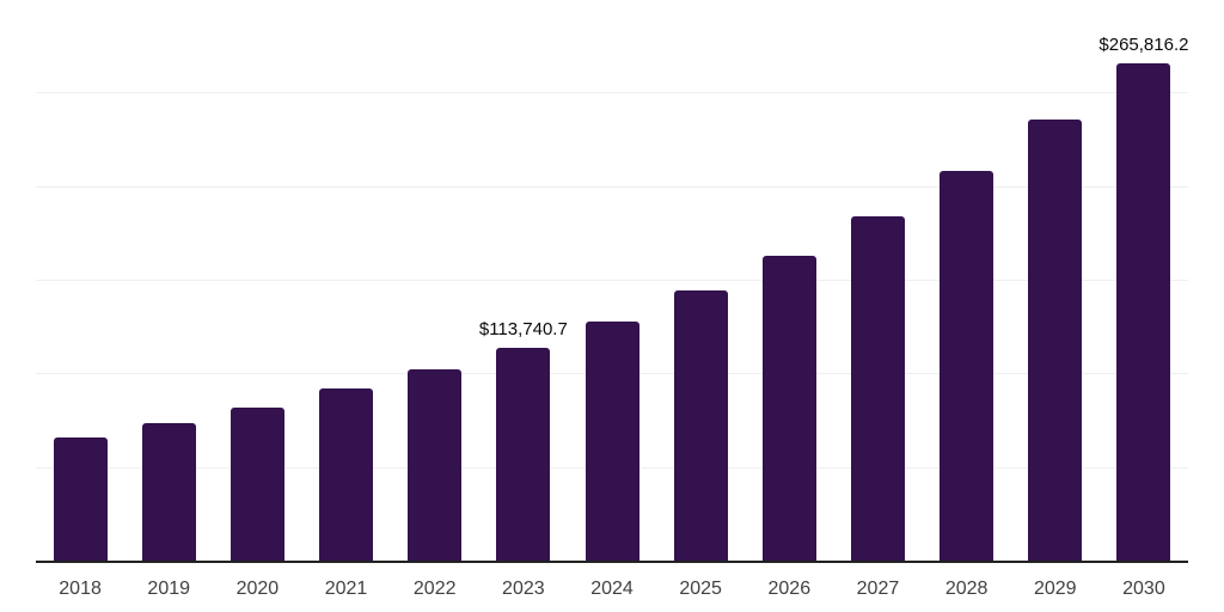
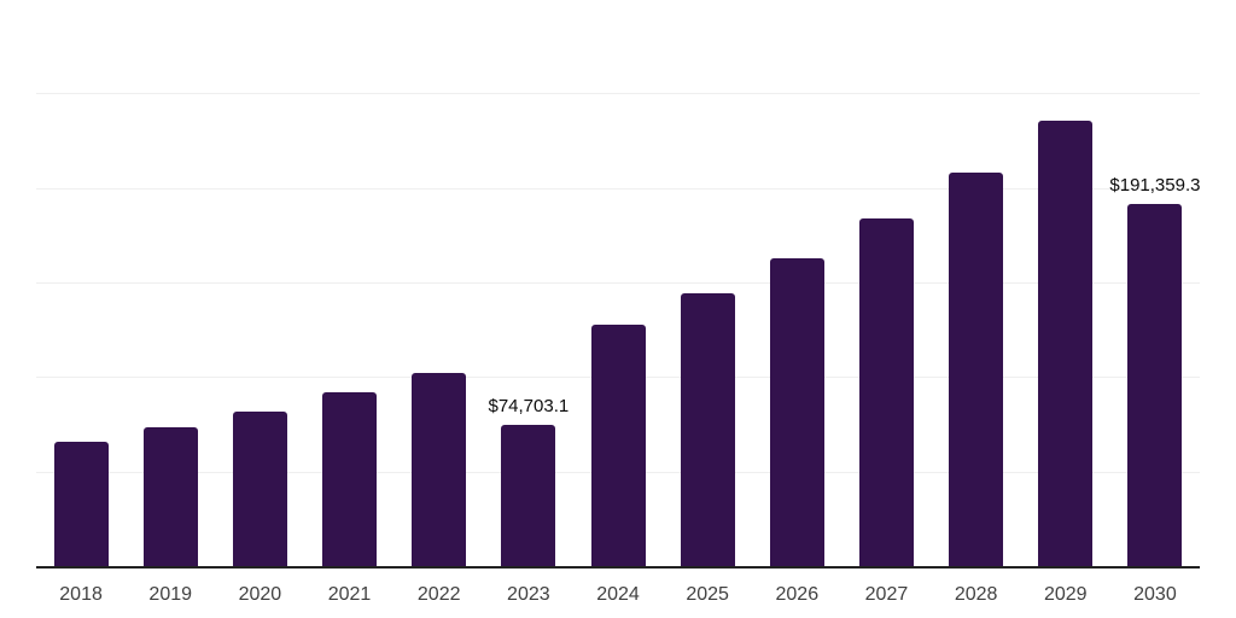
2023: $113,740.7 -> $74,703.1
2030: $265,816.2 -> $191,359.3
